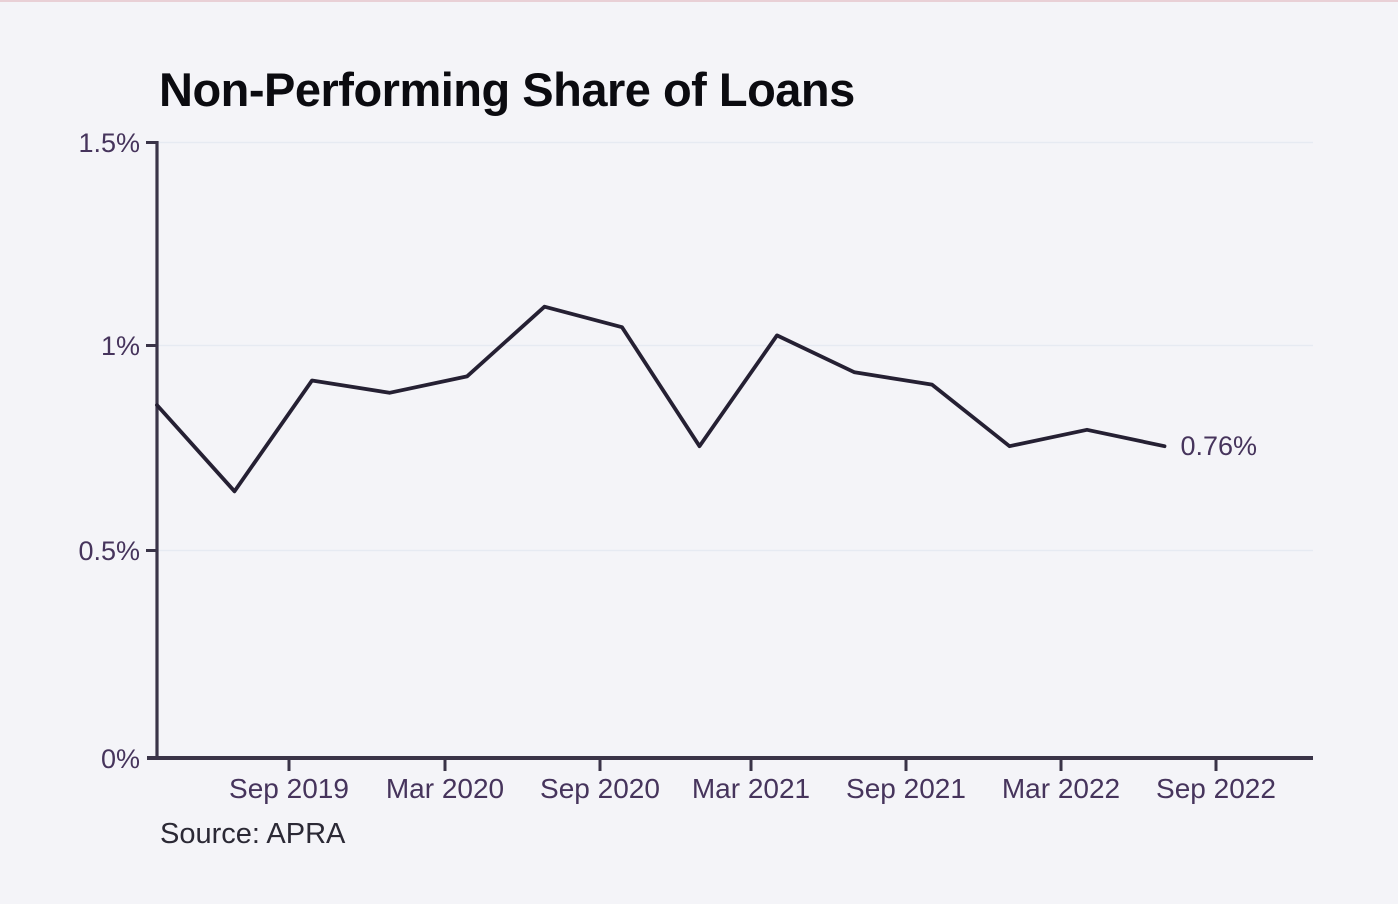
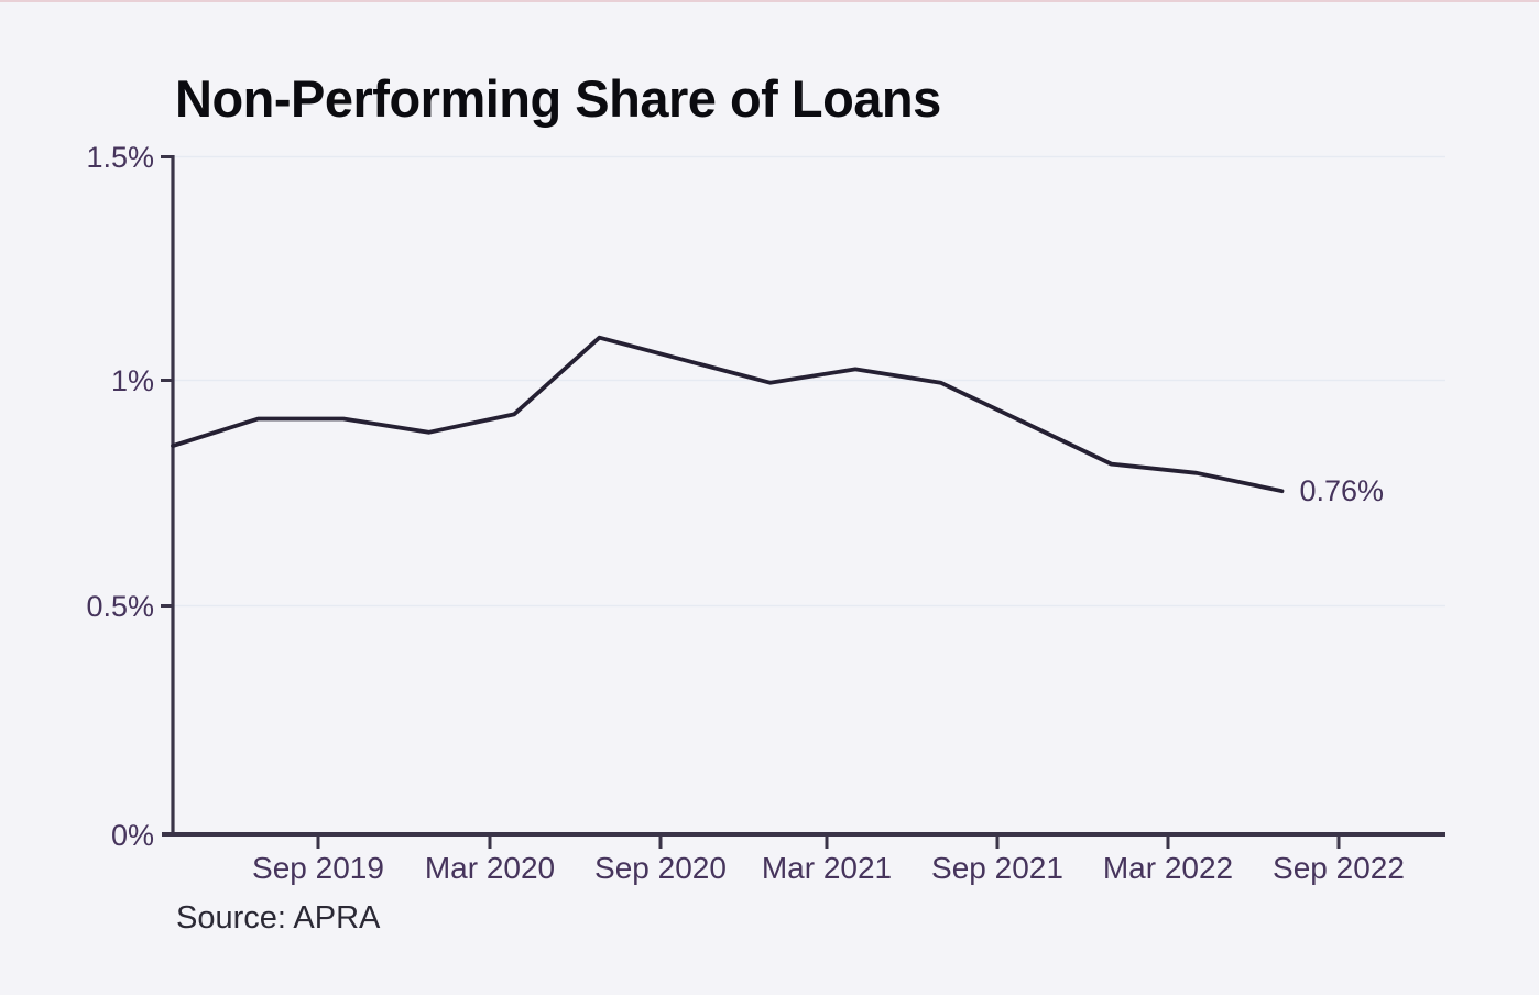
Sep 2019: 0.65% -> 0.92%
Mar 2021: 0.76% -> 1.00%
Sep 2021: 0.94% -> 1.00%
Mar 2022: 0.76% -> 0.82%
